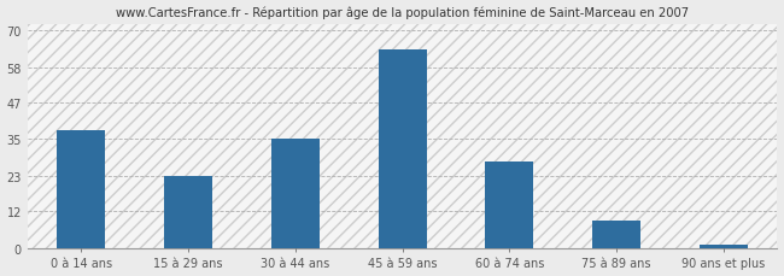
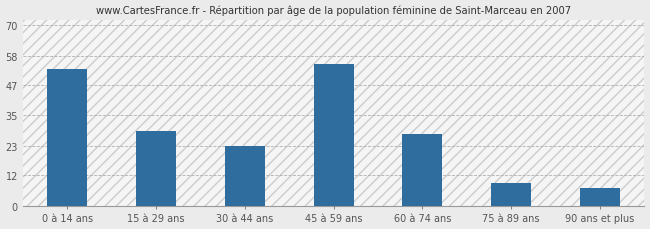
0 à 14 ans: 38 -> 53
15 à 29 ans: 23 -> 29
30 à 44 ans: 35 -> 23
45 à 59 ans: 64 -> 55
90 ans et plus: 1 -> 7
